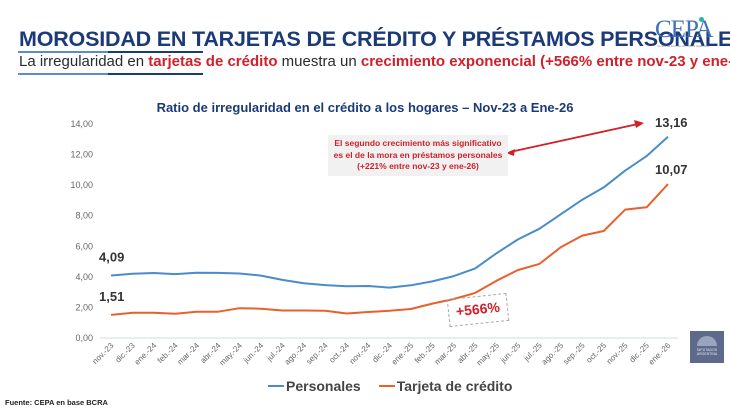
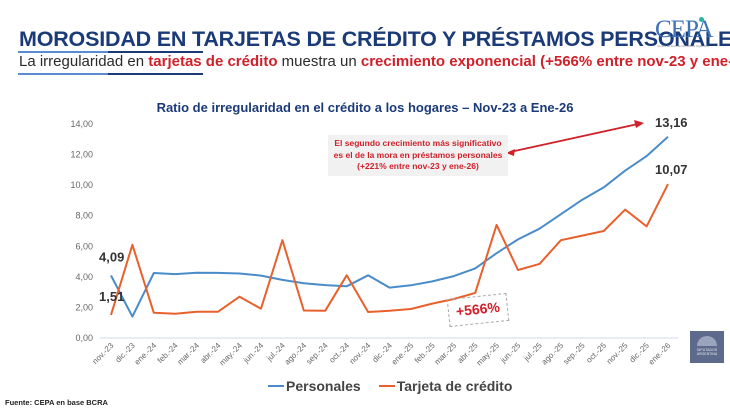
Personales/dic.-23: 4,2 -> 1,4
Tarjeta de crédito/dic.-23: 1,6 -> 6,1
Tarjeta de crédito/may.-24: 1,9 -> 2,7
Tarjeta de crédito/jul.-24: 1,8 -> 6,4
Tarjeta de crédito/oct.-24: 1,6 -> 4,1
Personales/nov.-24: 3,4 -> 4,1
Tarjeta de crédito/may.-25: 3,8 -> 7,4
Tarjeta de crédito/ago.-25: 6,0 -> 6,4
Tarjeta de crédito/dic.-25: 8,6 -> 7,3
